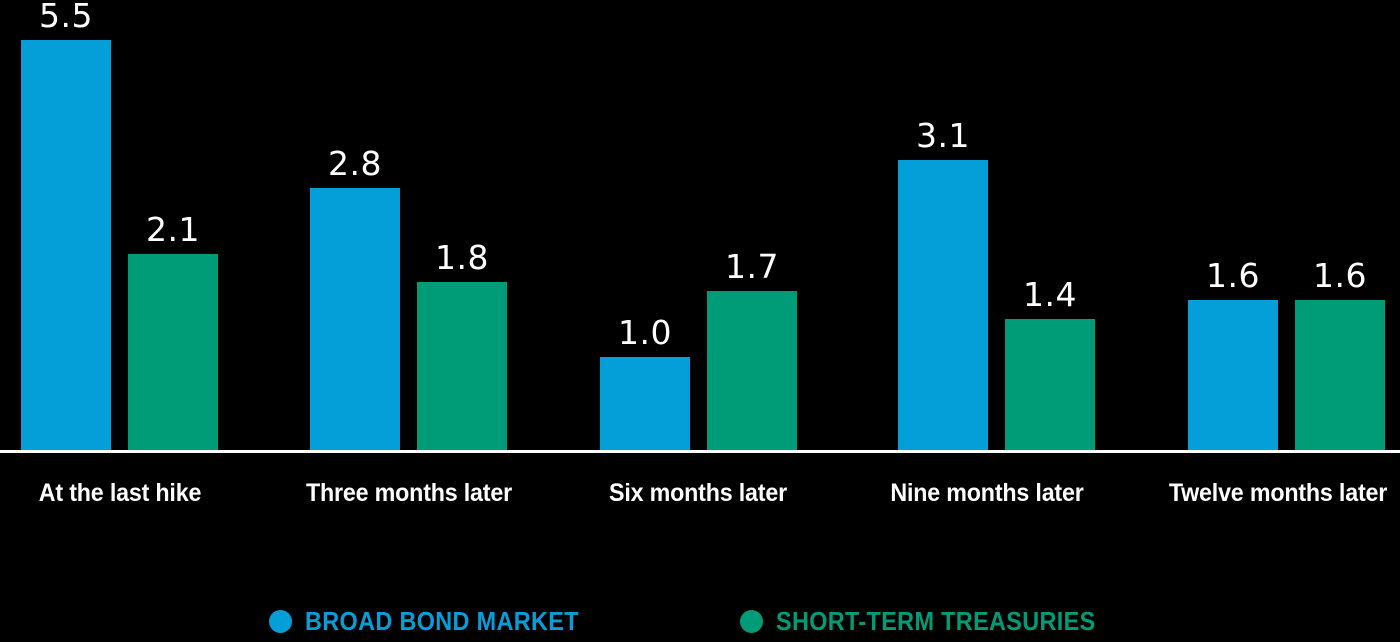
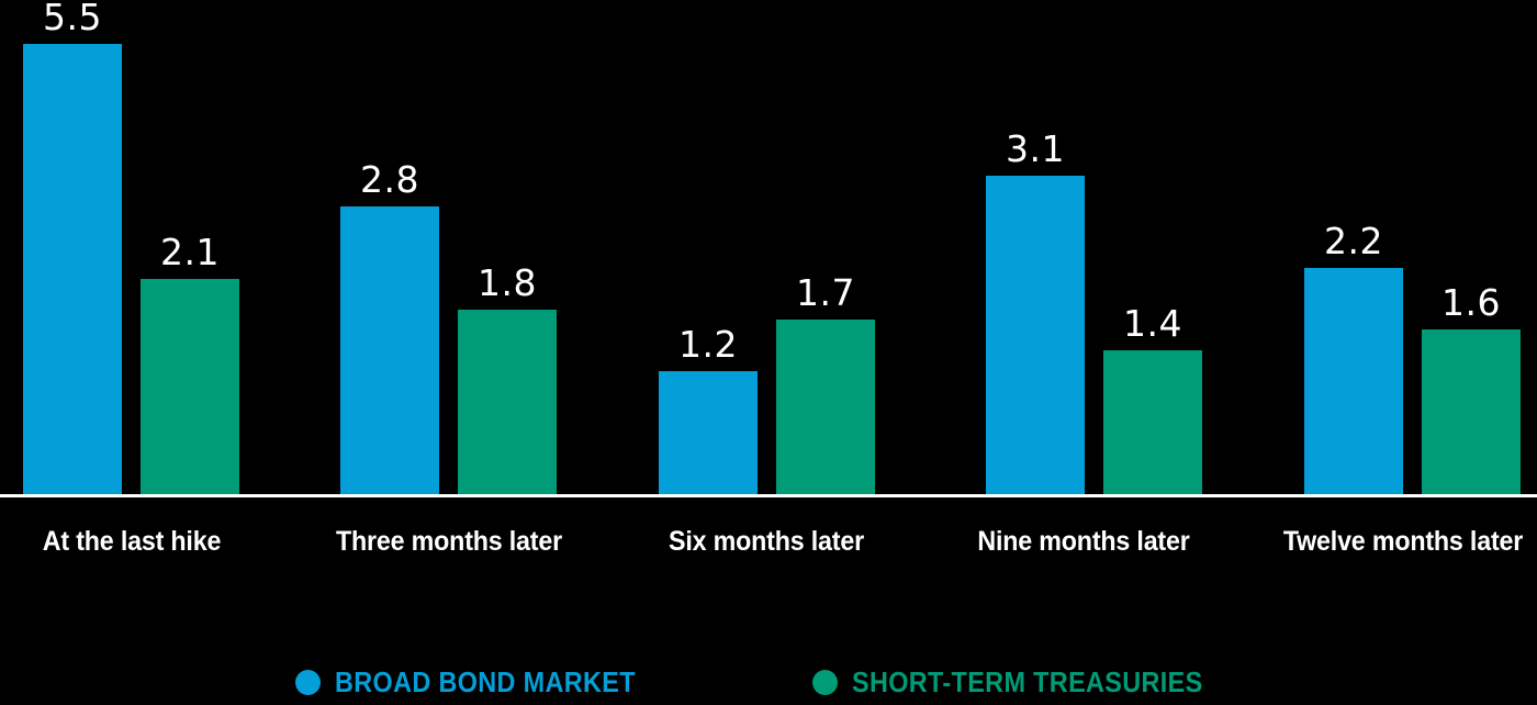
BROAD BOND MARKET/Six months later: 1.0 -> 1.2
BROAD BOND MARKET/Twelve months later: 1.6 -> 2.2
